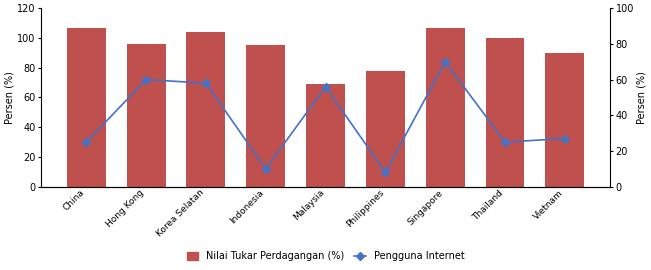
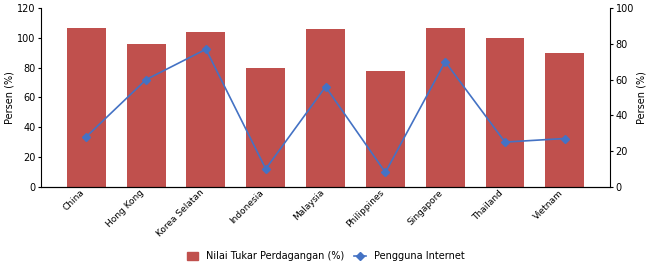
Pengguna Internet/China: 25 -> 28
Pengguna Internet/Korea Selatan: 58 -> 77
Nilai Tukar Perdagangan (%)/Indonesia: 95 -> 80
Nilai Tukar Perdagangan (%)/Malaysia: 69 -> 106
